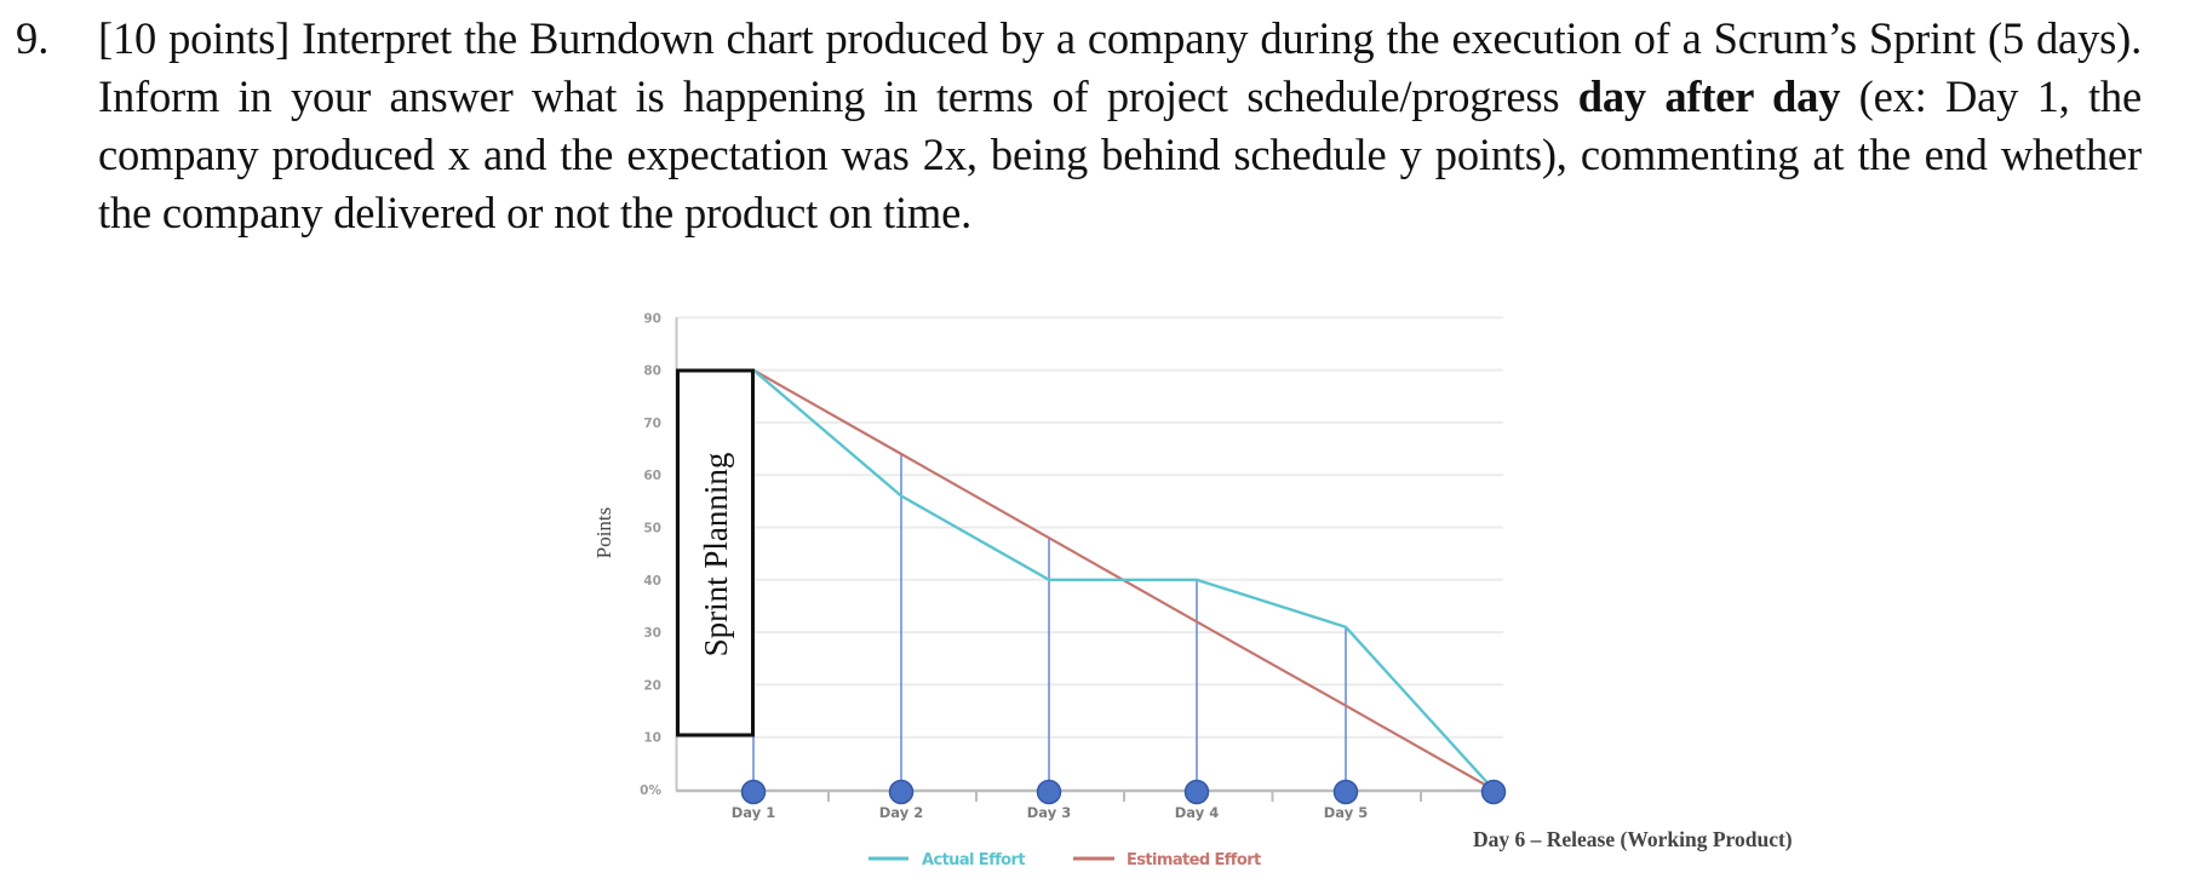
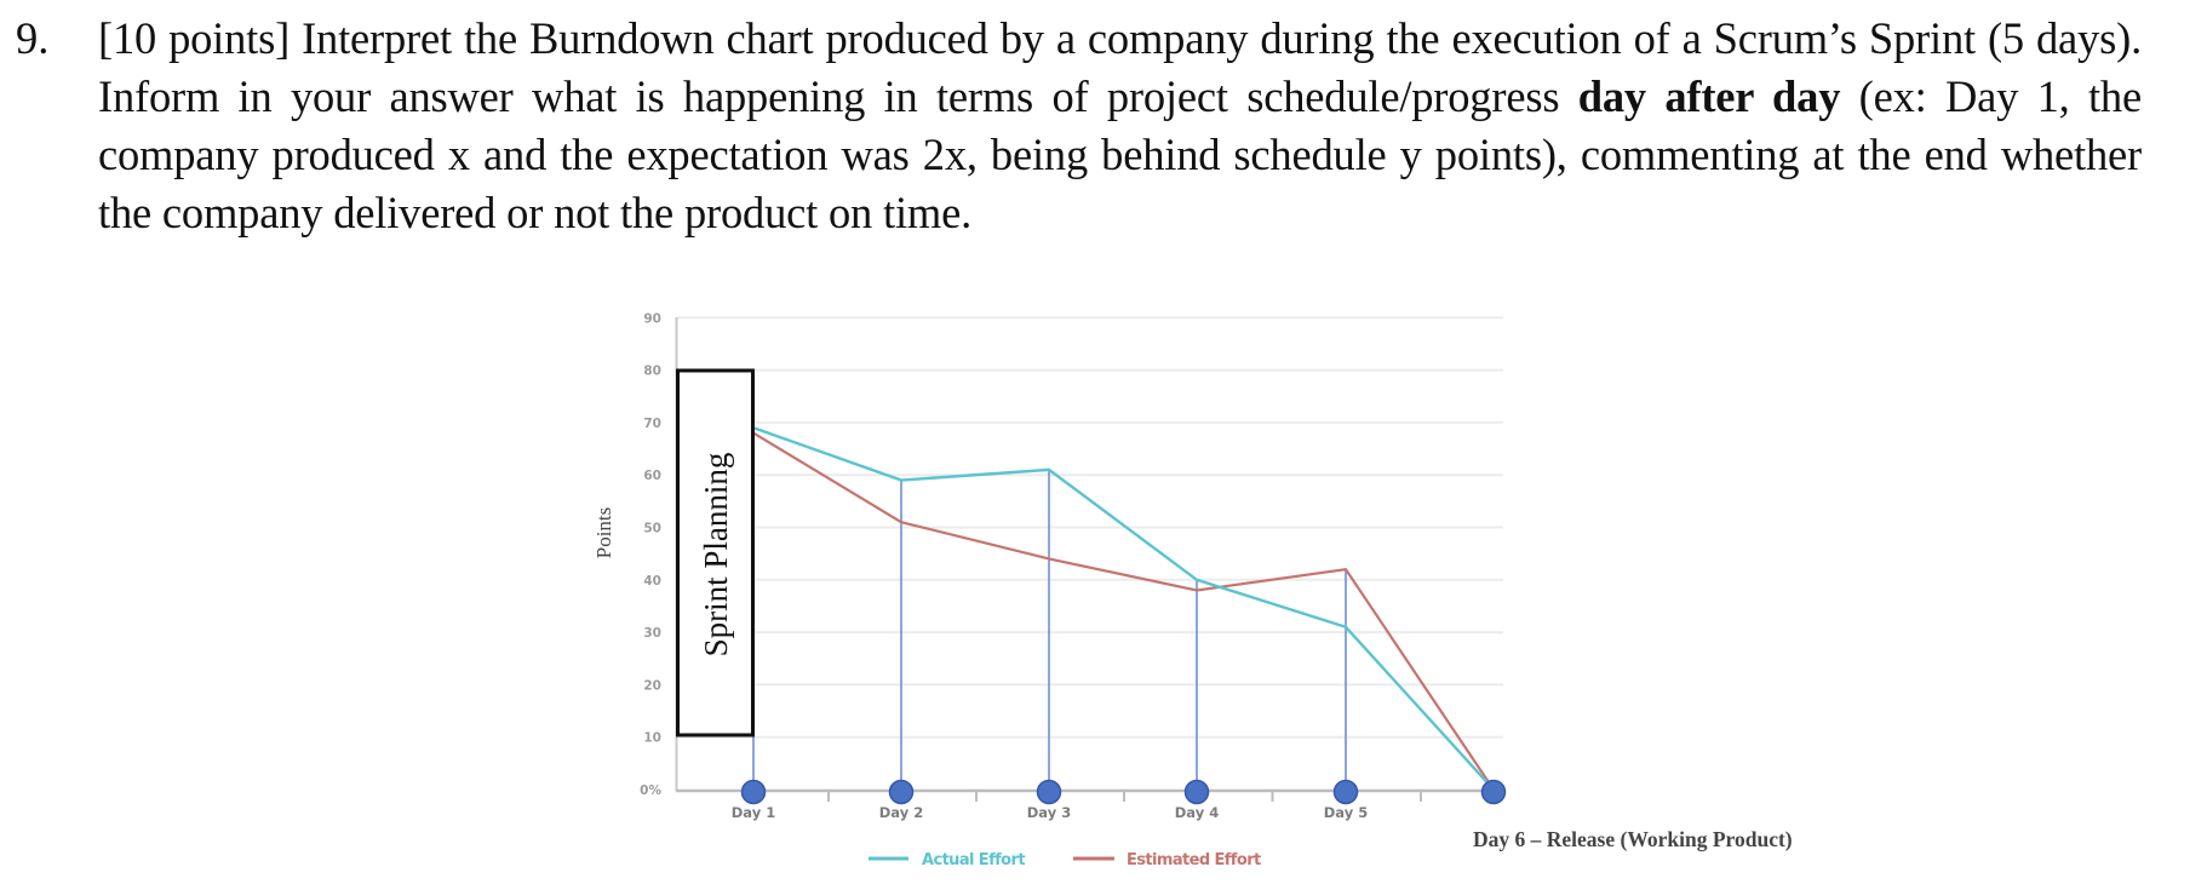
Actual Effort/Day 1: 80 -> 69
Estimated Effort/Day 1: 80 -> 68
Actual Effort/Day 2: 56 -> 59
Estimated Effort/Day 2: 64 -> 51
Actual Effort/Day 3: 40 -> 61
Estimated Effort/Day 3: 48 -> 44
Estimated Effort/Day 4: 32 -> 38
Estimated Effort/Day 5: 16 -> 42
